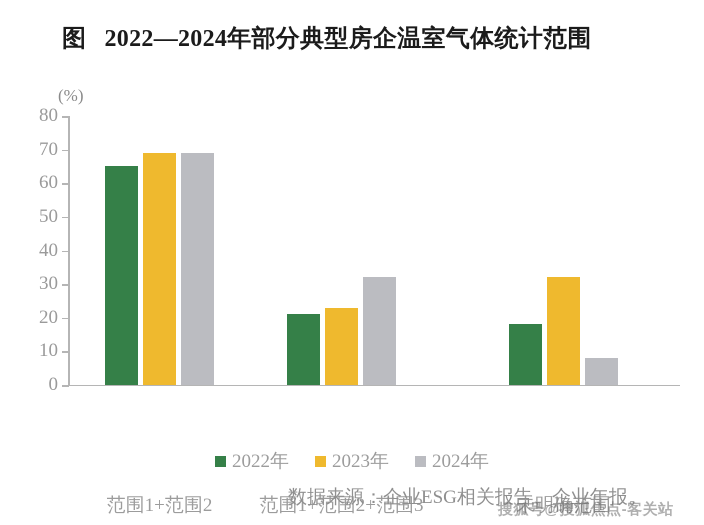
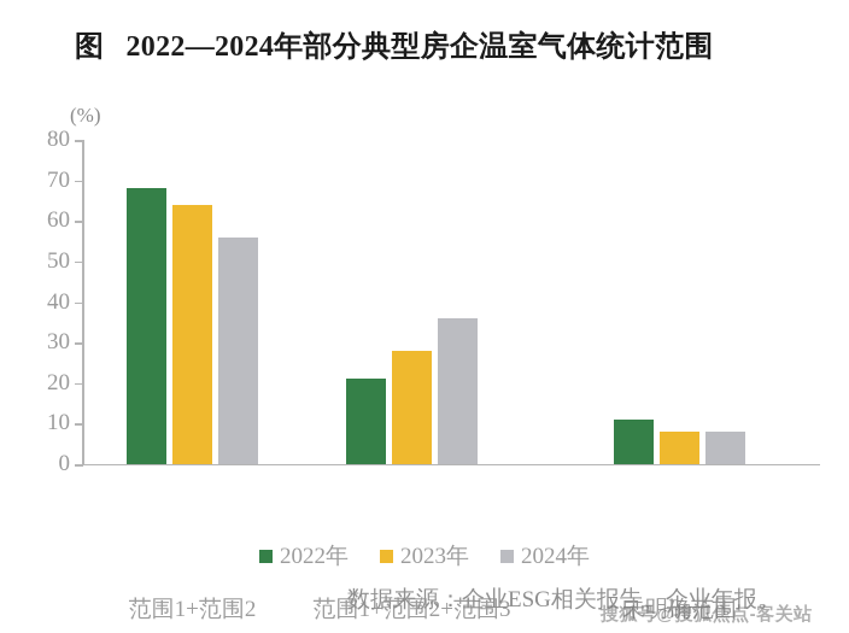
2022年/范围1+范围2: 65 -> 68
2023年/范围1+范围2: 69 -> 64
2024年/范围1+范围2: 69 -> 56
2023年/范围1+范围2+范围3: 23 -> 28
2024年/范围1+范围2+范围3: 32 -> 36
2022年/未明确范围: 18 -> 11
2023年/未明确范围: 32 -> 8
